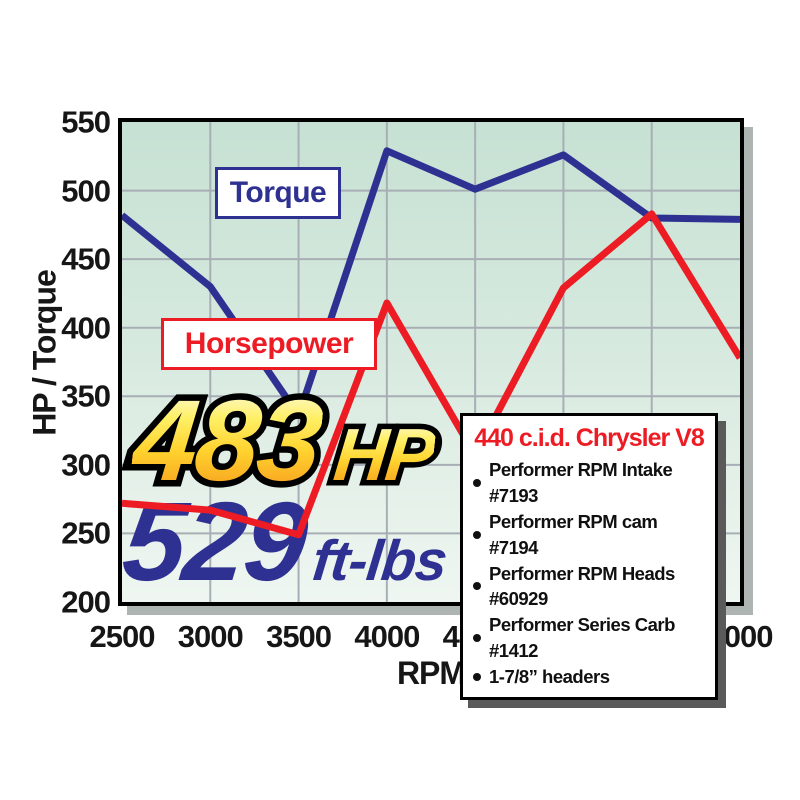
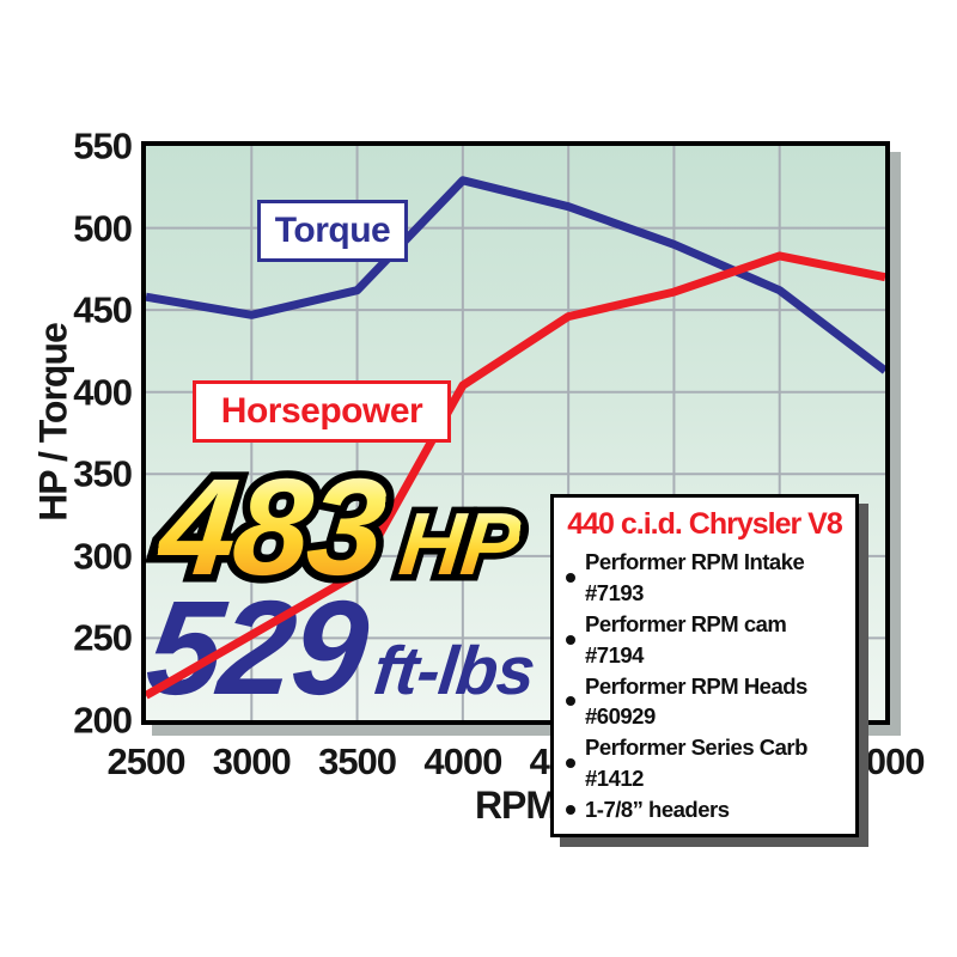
Torque/2500: 482 -> 458
Horsepower/2500: 272 -> 215
Torque/3000: 430 -> 447
Horsepower/3000: 267 -> 252
Torque/3500: 336 -> 462
Horsepower/3500: 249 -> 289
Horsepower/4000: 418 -> 404
Torque/4500: 501 -> 513
Horsepower/4500: 307 -> 446
Torque/5000: 526 -> 490
Horsepower/5000: 429 -> 461
Torque/5500: 480 -> 462
Torque/6000: 479 -> 413
Horsepower/6000: 378 -> 470
